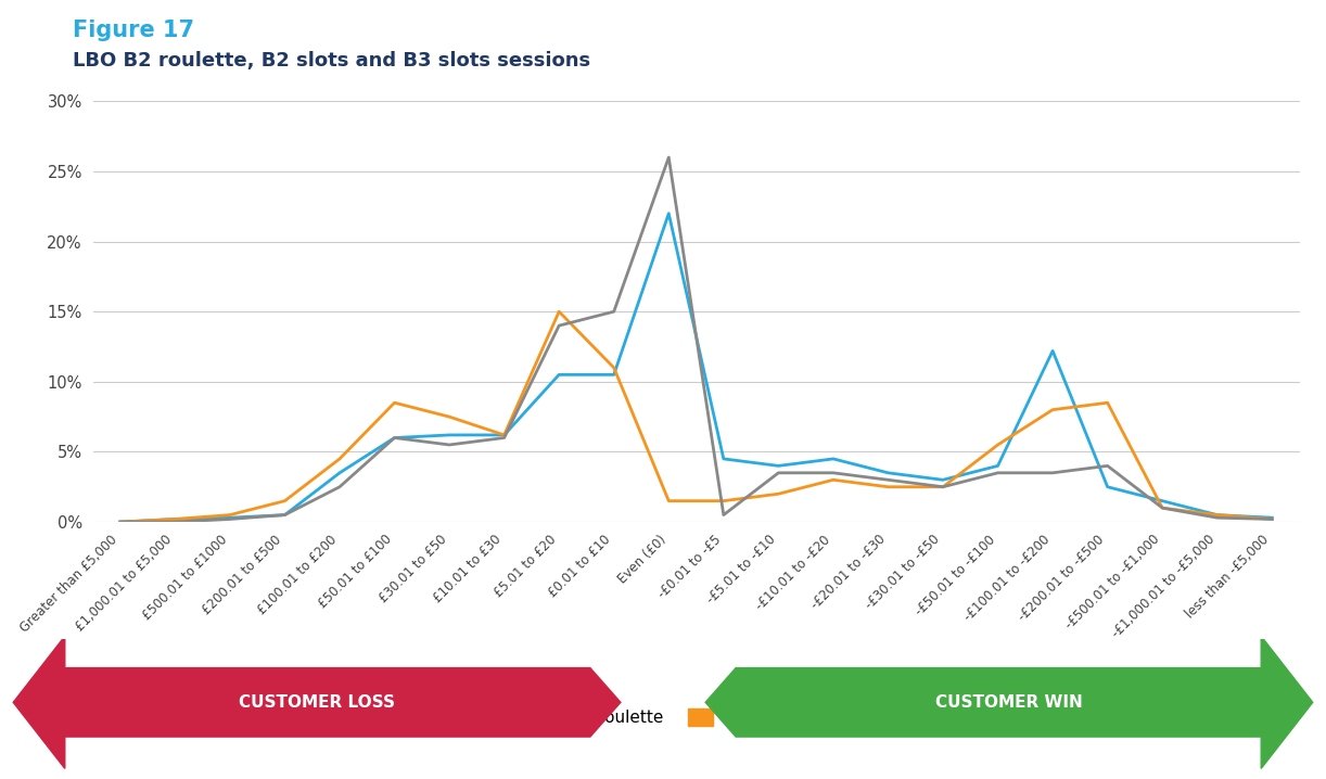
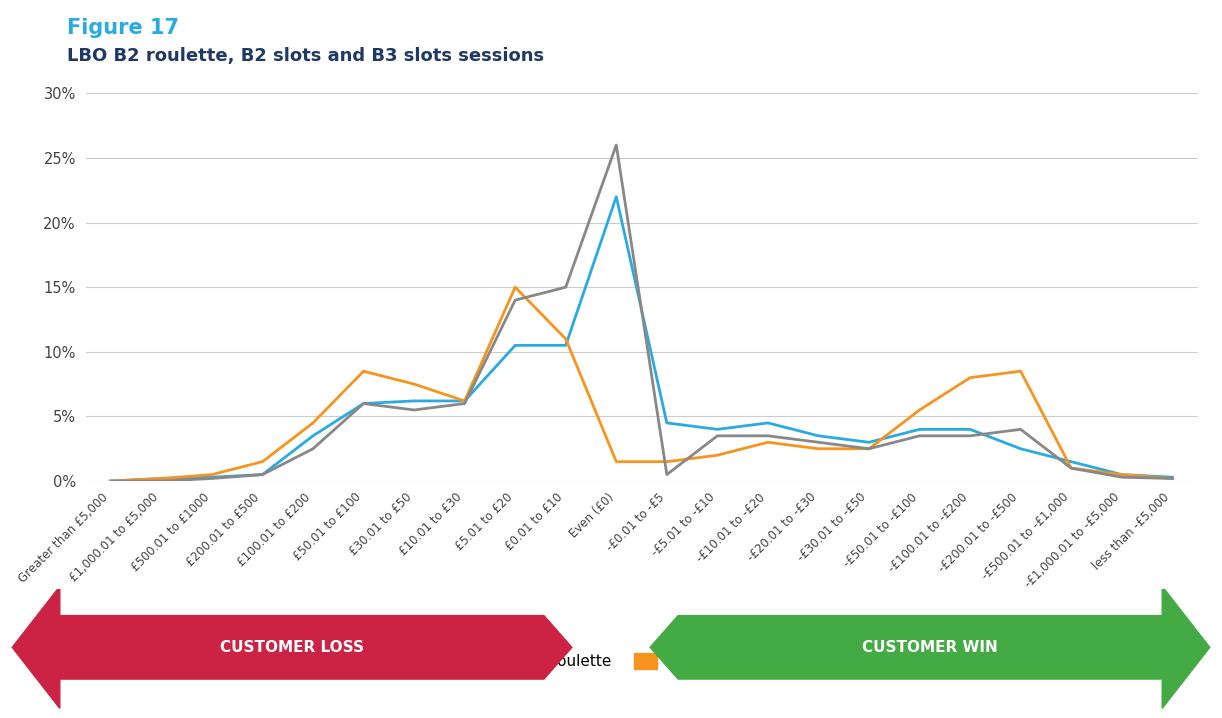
Casino B2 roulette/-£100.01 to -£200: 12.2% -> 4.0%
